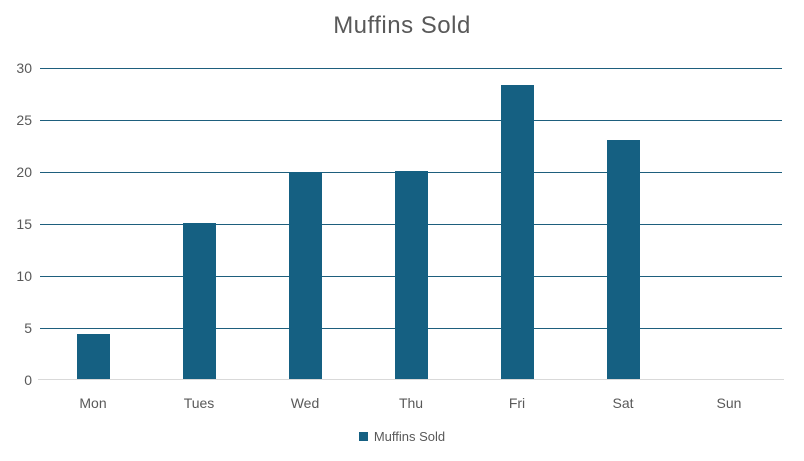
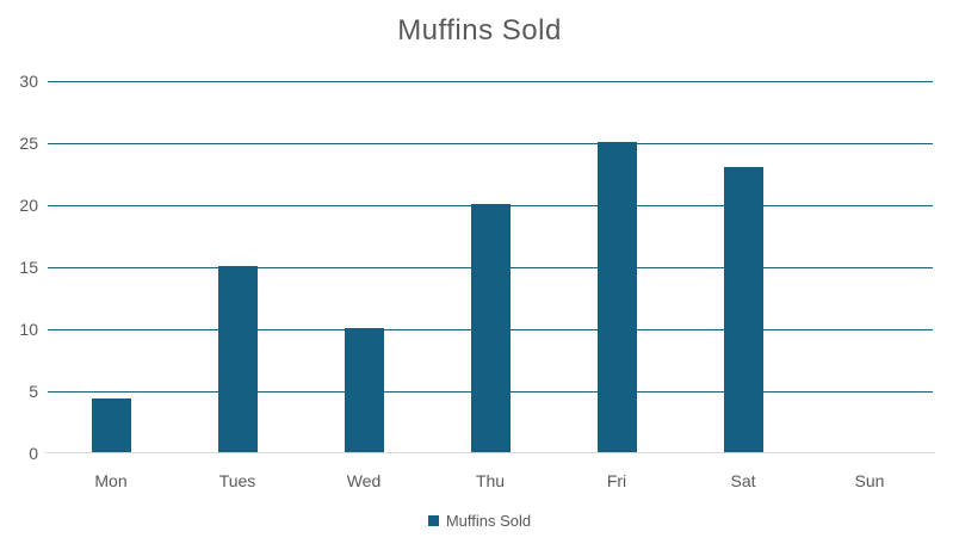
Wed: 19.9 -> 10.0
Fri: 28.3 -> 25.0
